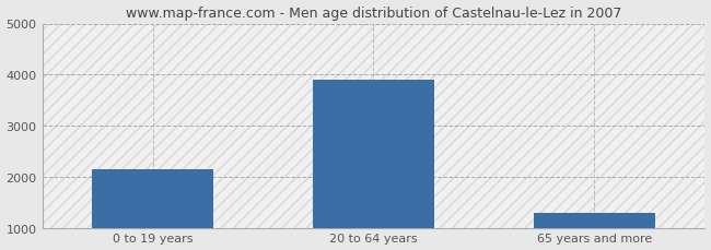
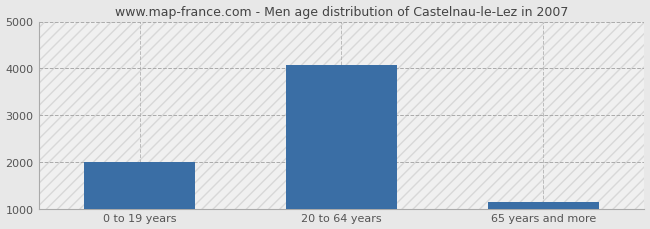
0 to 19 years: 2150 -> 2000
20 to 64 years: 3900 -> 4080
65 years and more: 1300 -> 1150
